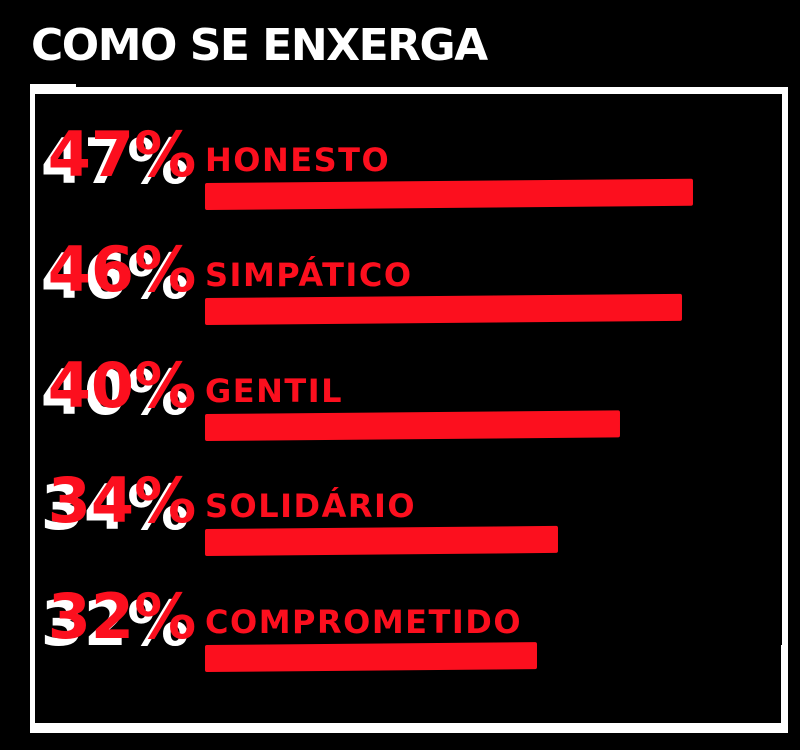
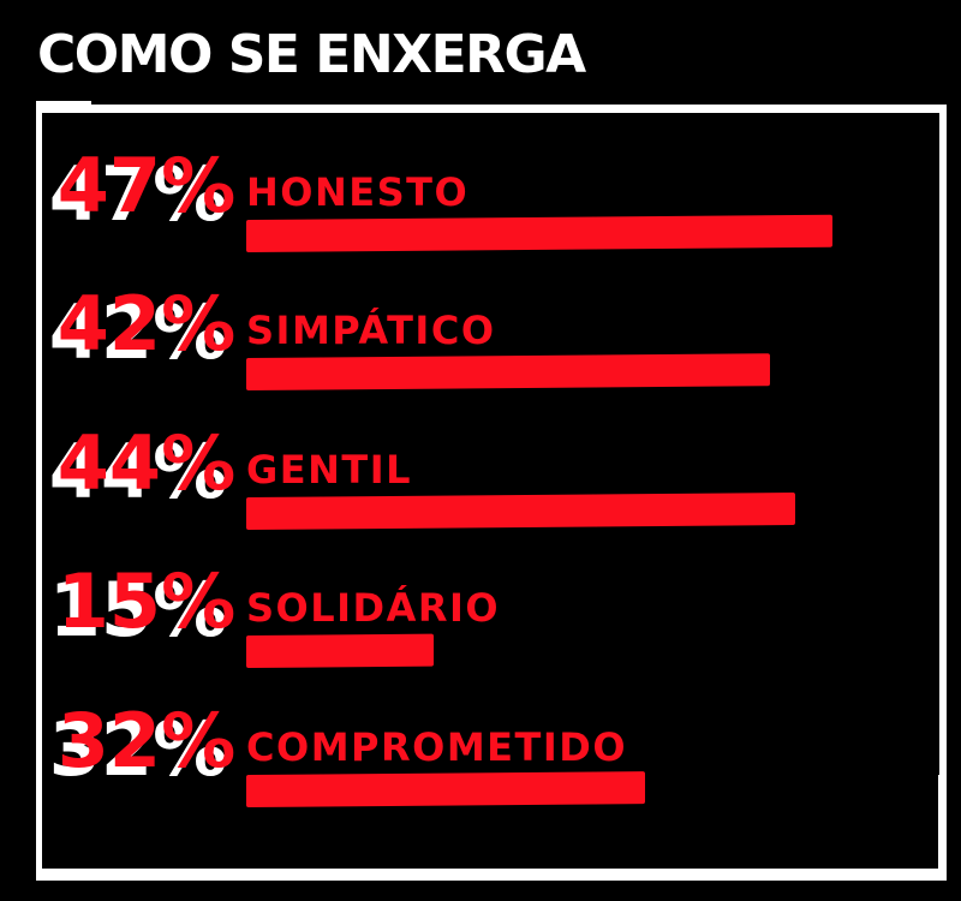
SIMPÁTICO: 46% -> 42%
GENTIL: 40% -> 44%
SOLIDÁRIO: 34% -> 15%
